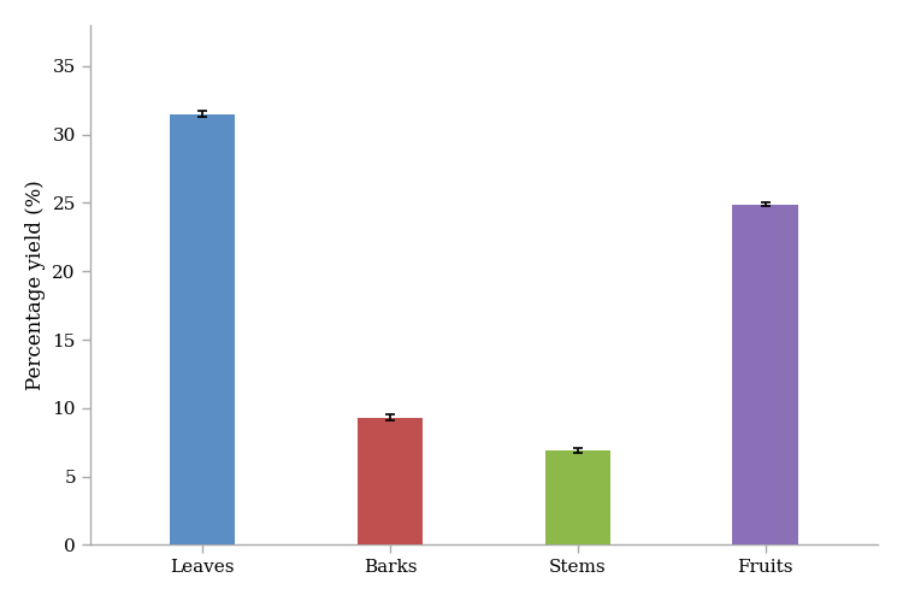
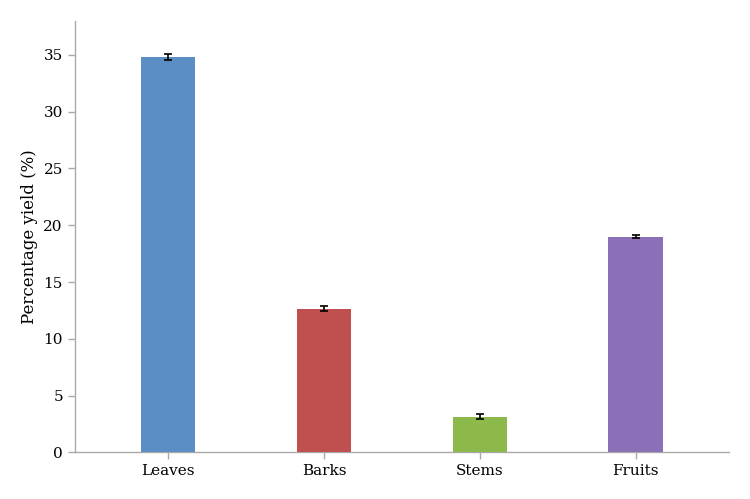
Leaves: 31.5 -> 34.8
Barks: 9.3 -> 12.7
Stems: 6.9 -> 3.1
Fruits: 24.9 -> 19.0
